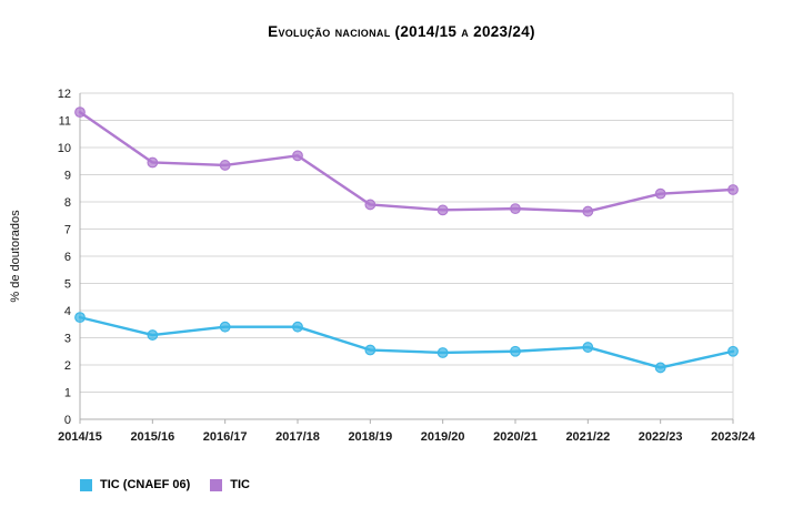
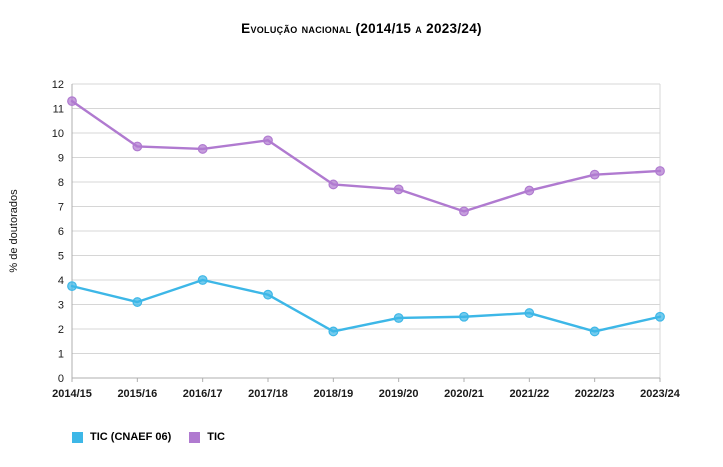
TIC (CNAEF 06)/2016/17: 3.4 -> 4.0
TIC (CNAEF 06)/2018/19: 2.5 -> 1.9
TIC/2020/21: 7.8 -> 6.8
